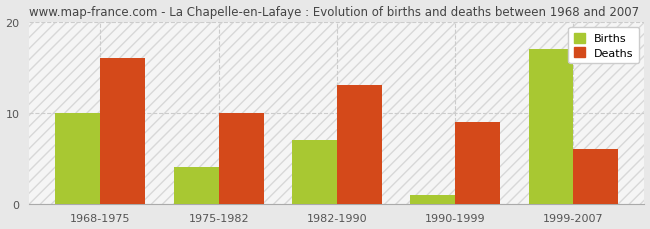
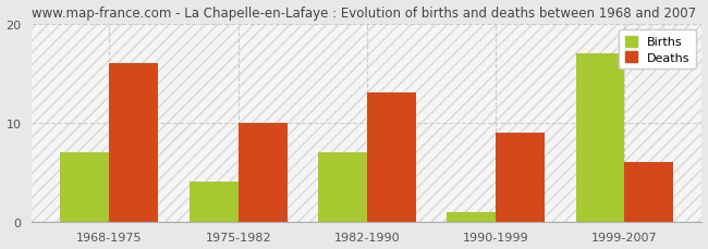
Births/1968-1975: 10 -> 7
